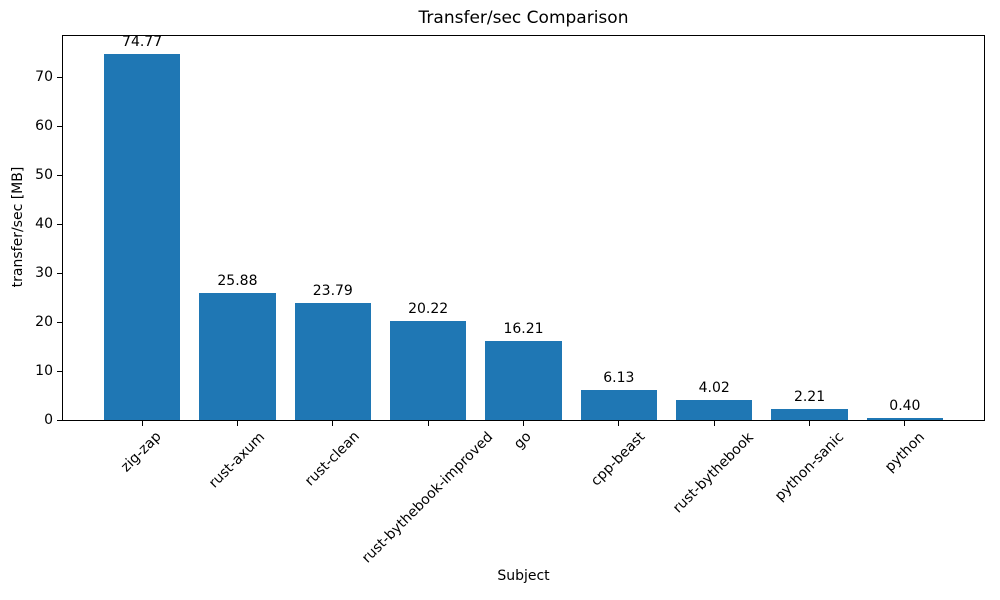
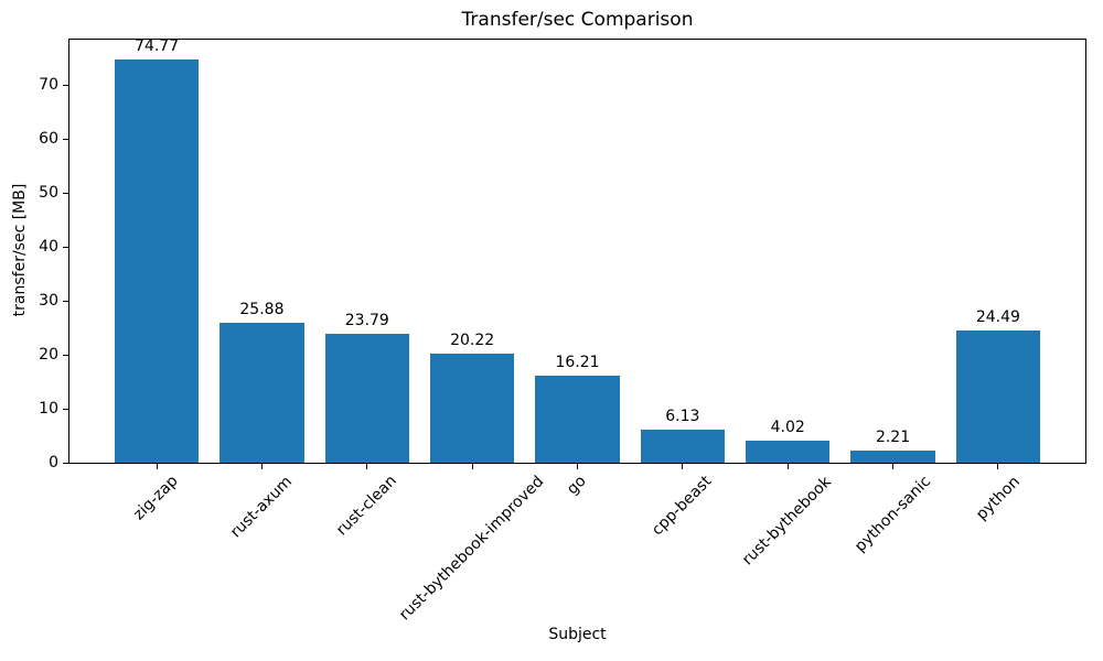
python: 0.40 -> 24.49
